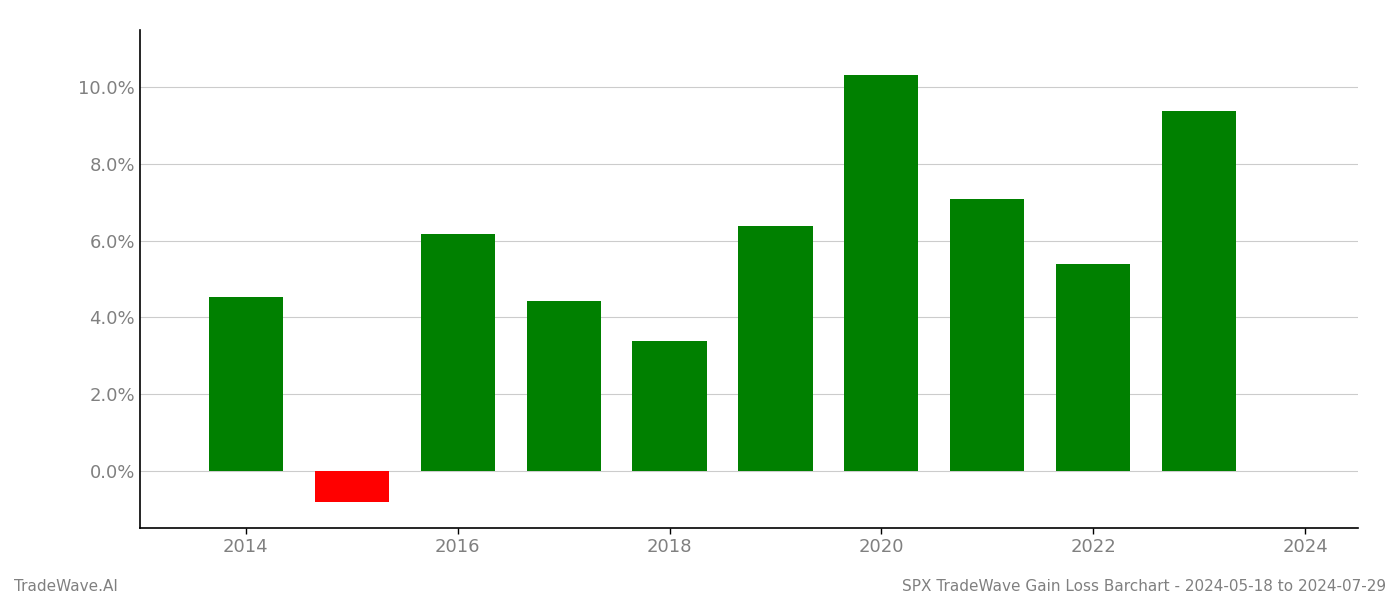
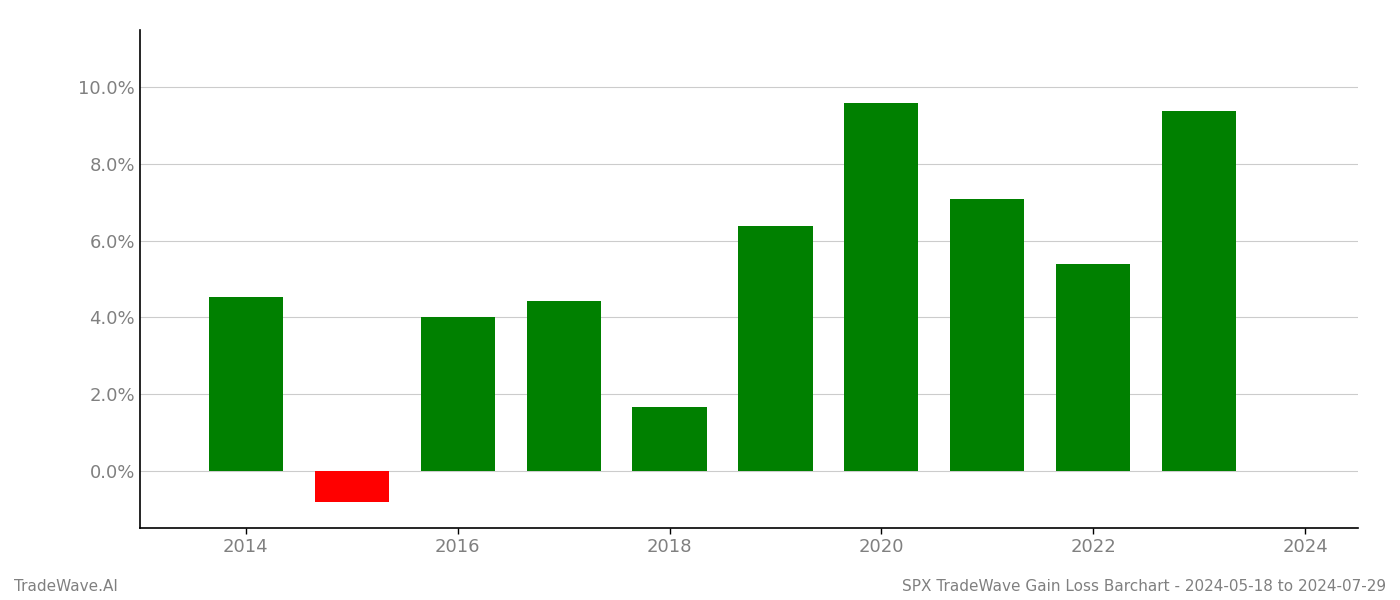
2016: 6.18% -> 4.00%
2018: 3.38% -> 1.65%
2020: 10.32% -> 9.60%
